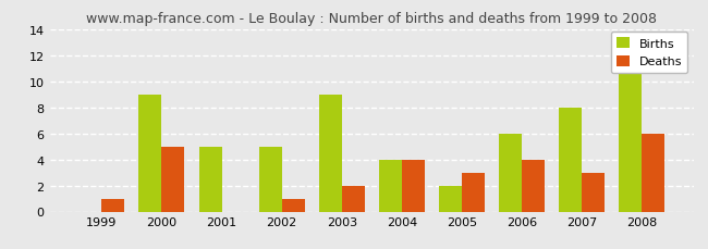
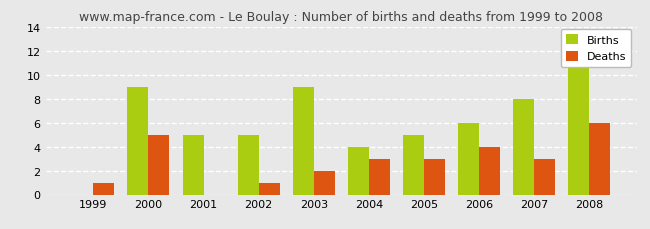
Deaths/2004: 4 -> 3
Births/2005: 2 -> 5
